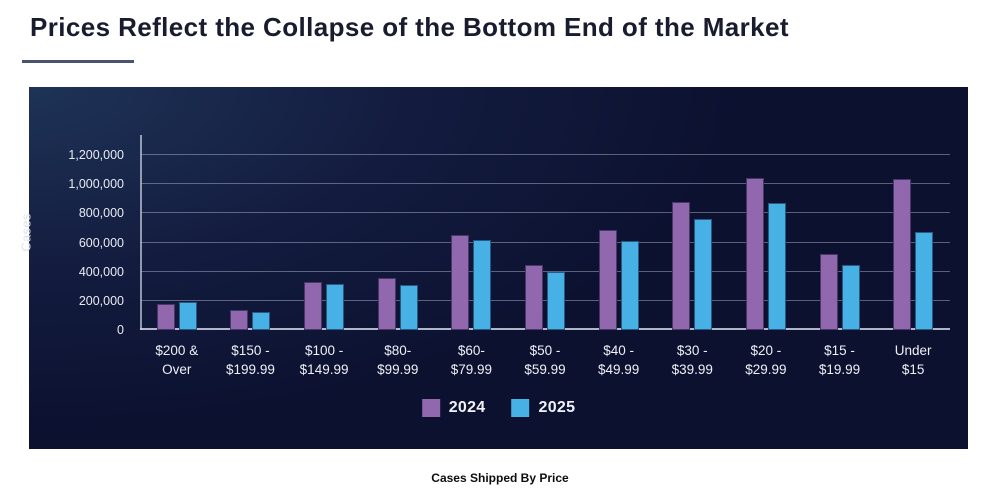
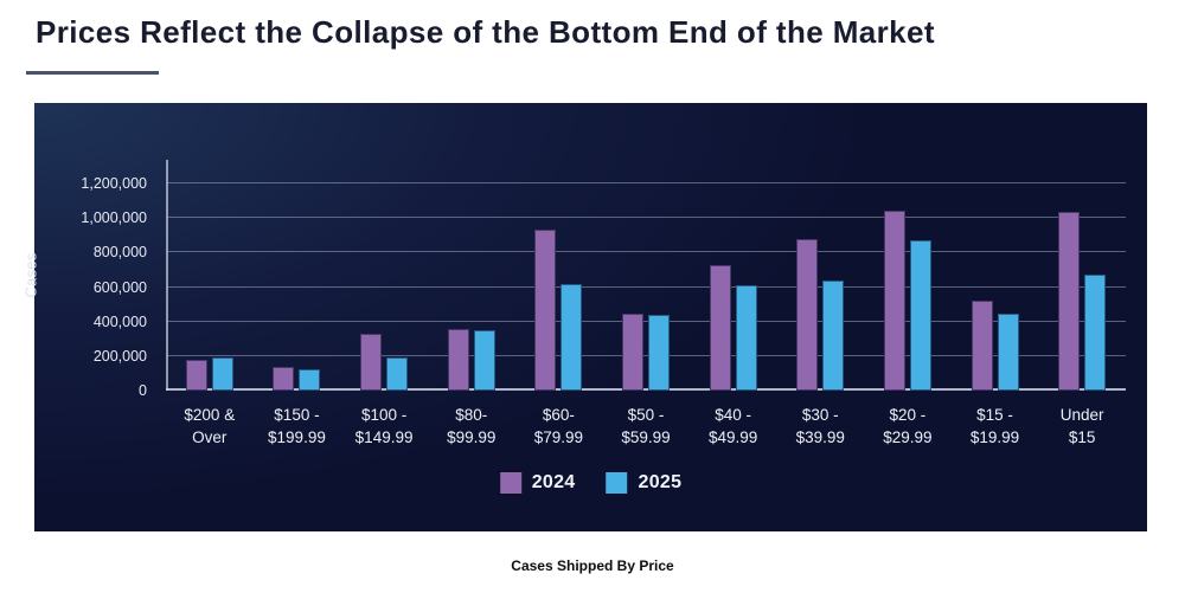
2025/$100 - $149.99: 320000 -> 190000
2025/$80- $99.99: 310000 -> 350000
2024/$60- $79.99: 650000 -> 930000
2025/$50 - $59.99: 400000 -> 440000
2024/$40 - $49.99: 680000 -> 730000
2025/$30 - $39.99: 760000 -> 640000
